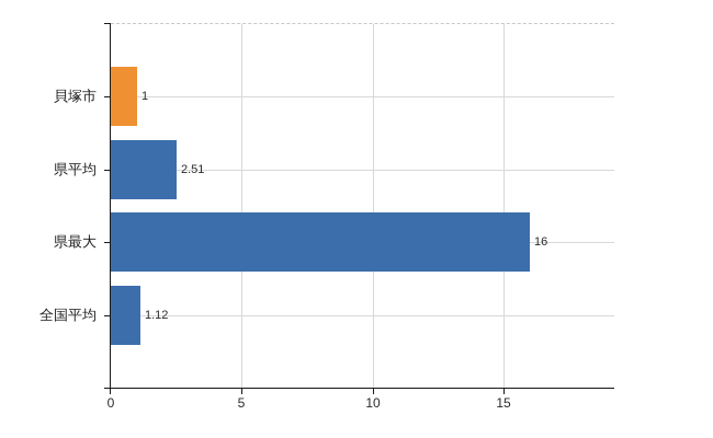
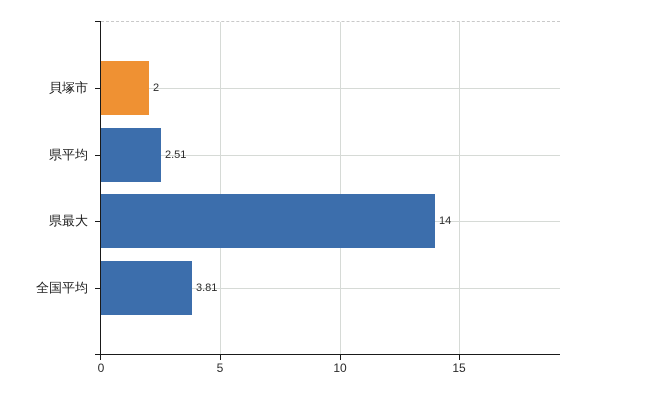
貝塚市: 1 -> 2
県最大: 16 -> 14
全国平均: 1.12 -> 3.81
